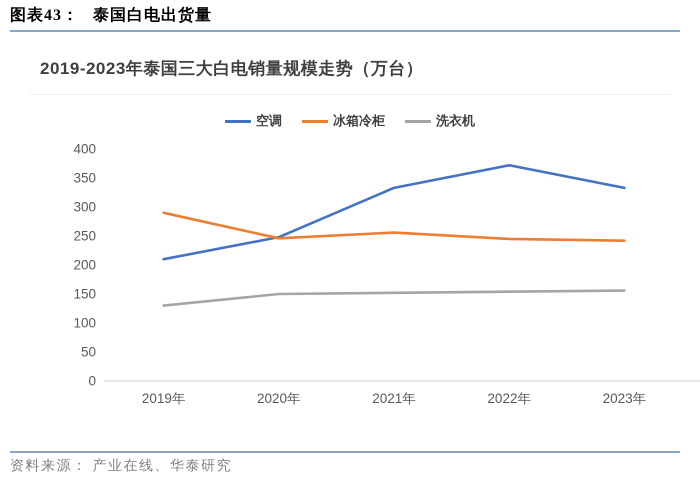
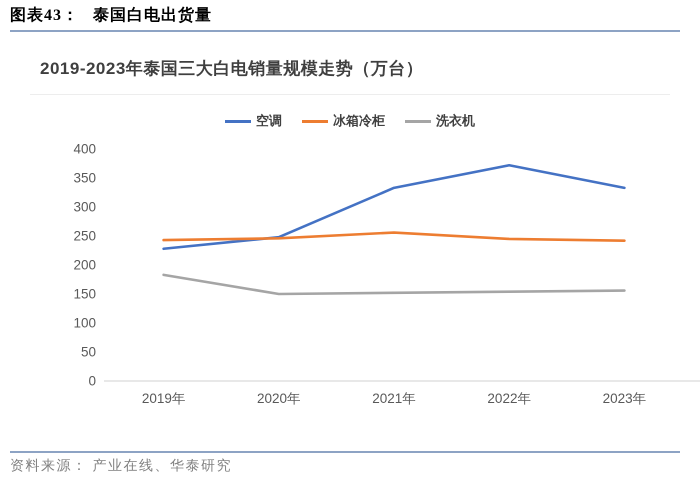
空调/2019年: 210 -> 230
冰箱冷柜/2019年: 290 -> 240
洗衣机/2019年: 130 -> 180
